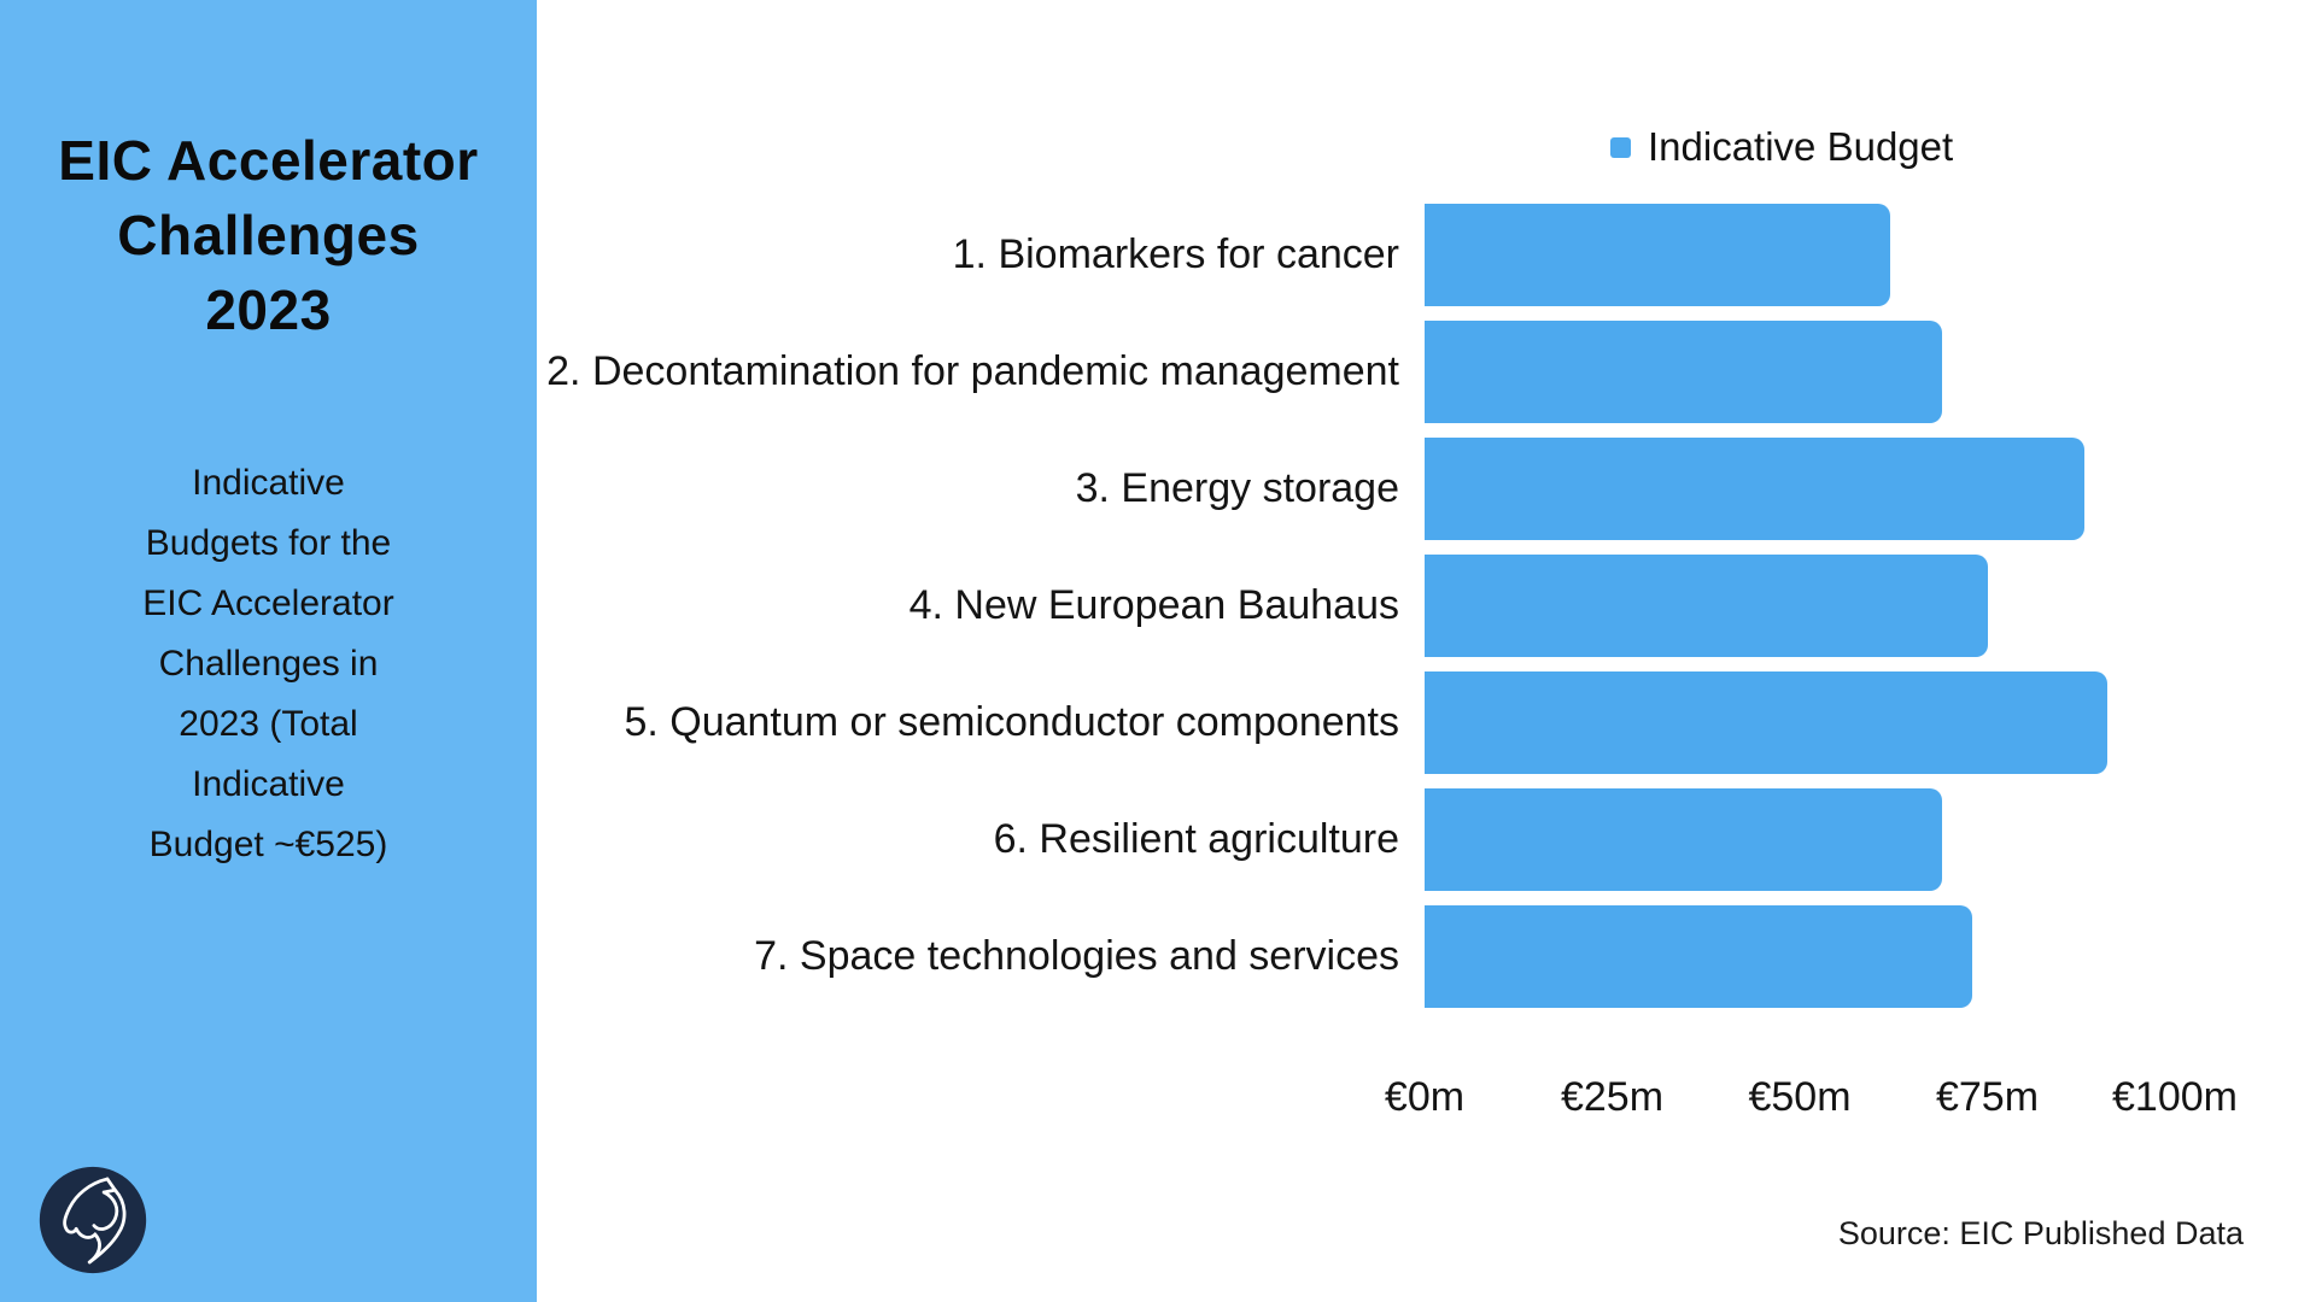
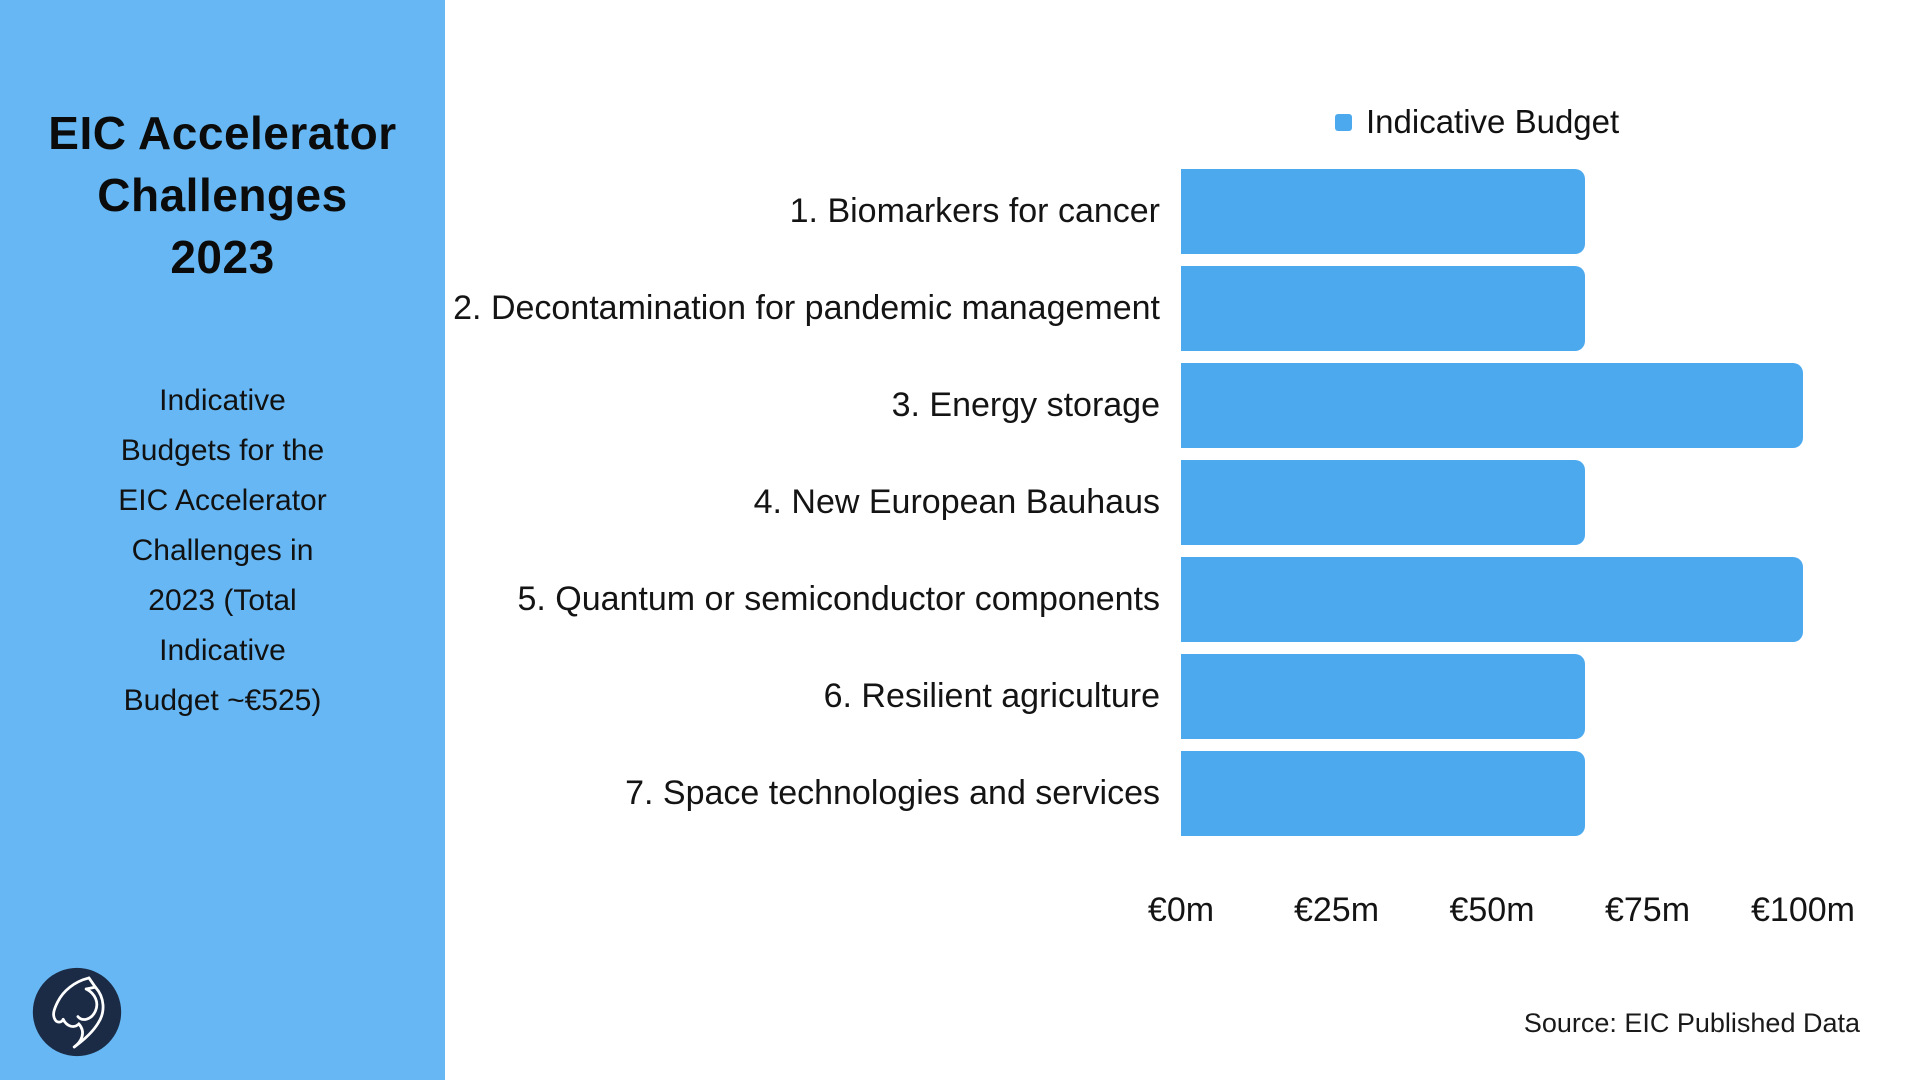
1. Biomarkers for cancer: €62m -> €65m
2. Decontamination for pandemic management: €69m -> €65m
3. Energy storage: €88m -> €100m
4. New European Bauhaus: €75m -> €65m
5. Quantum or semiconductor components: €91m -> €100m
6. Resilient agriculture: €69m -> €65m
7. Space technologies and services: €73m -> €65m
